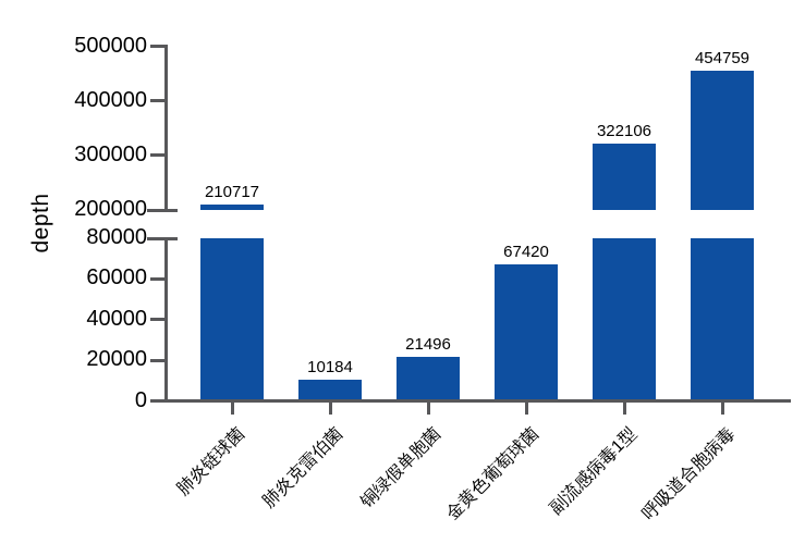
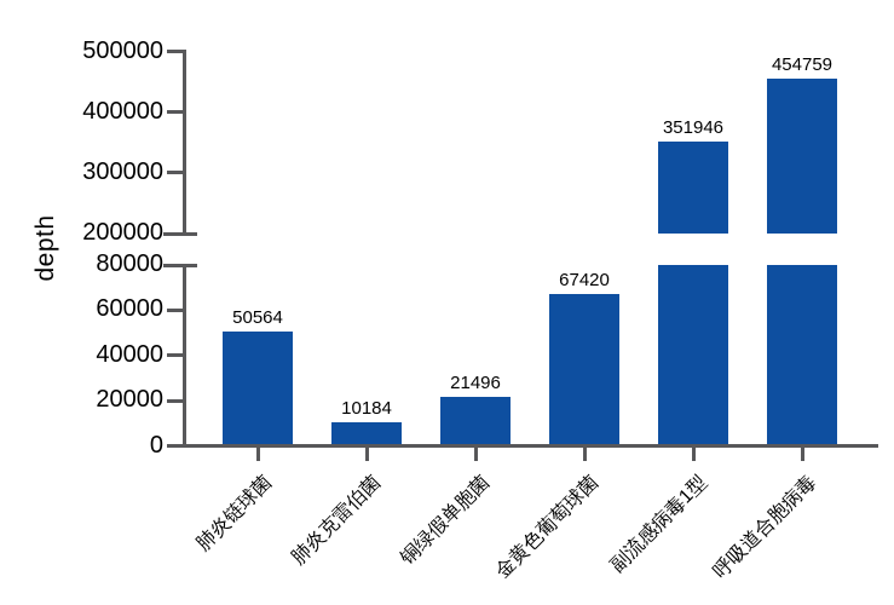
肺炎链球菌: 210717 -> 50564
副流感病毒1型: 322106 -> 351946
